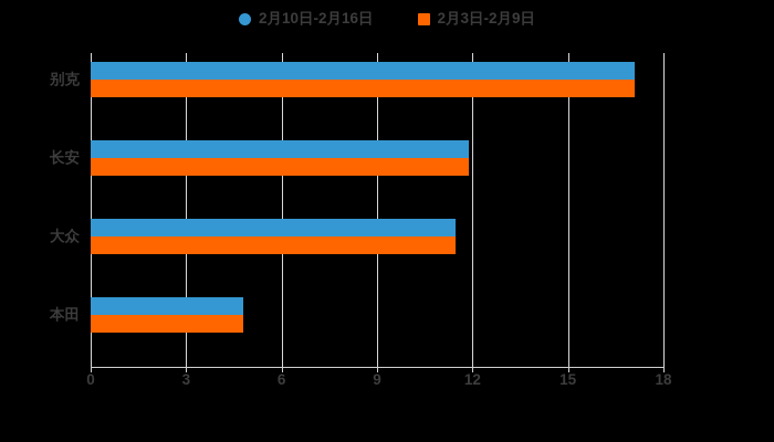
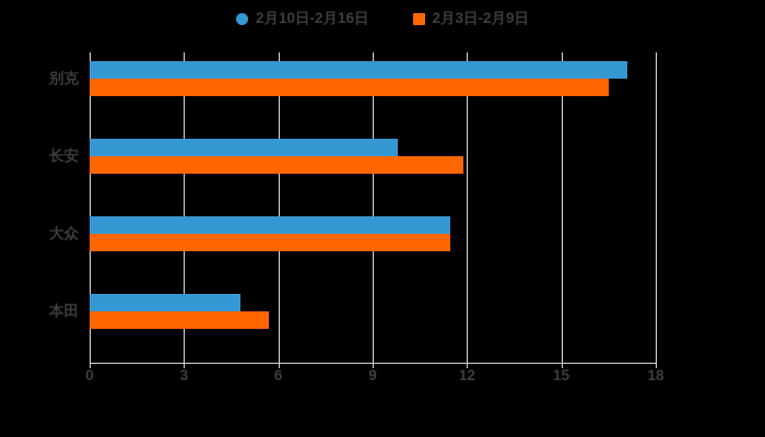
2月3日-2月9日/别克: 17.1 -> 16.5
2月10日-2月16日/长安: 11.9 -> 9.8
2月3日-2月9日/本田: 4.8 -> 5.7
